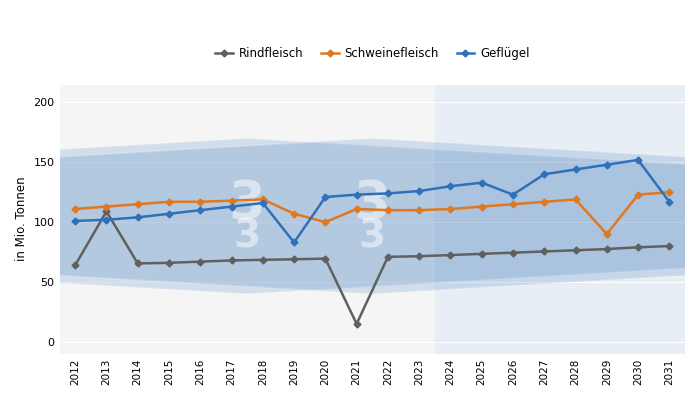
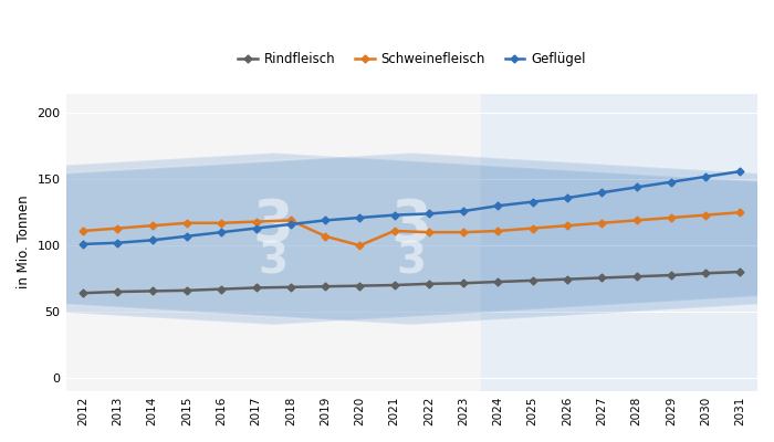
Rindfleisch/2013: 109 -> 65
Geflügel/2019: 83 -> 119
Rindfleisch/2021: 15 -> 70
Geflügel/2026: 123 -> 136
Schweinefleisch/2029: 90 -> 121
Geflügel/2031: 117 -> 156
